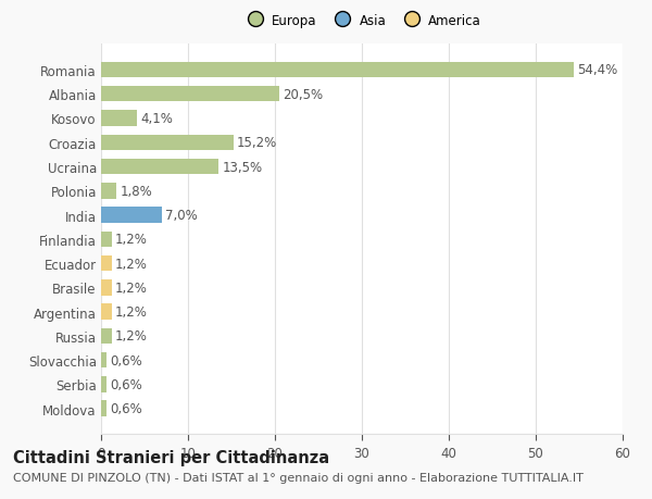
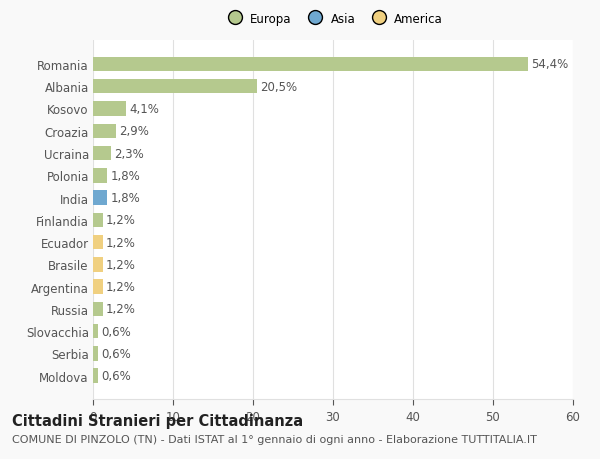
Croazia: 15,2% -> 2,9%
Ucraina: 13,5% -> 2,3%
India: 7,0% -> 1,8%
